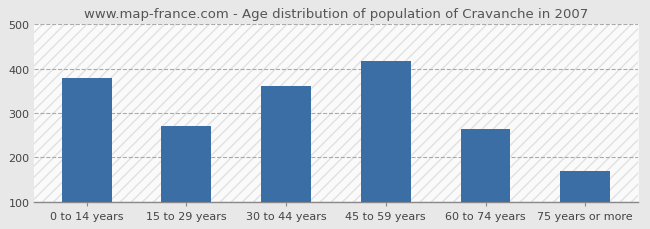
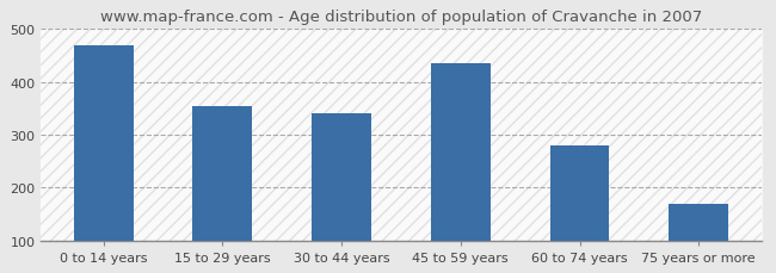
0 to 14 years: 378 -> 470
15 to 29 years: 270 -> 355
30 to 44 years: 360 -> 340
45 to 59 years: 418 -> 435
60 to 74 years: 264 -> 280
